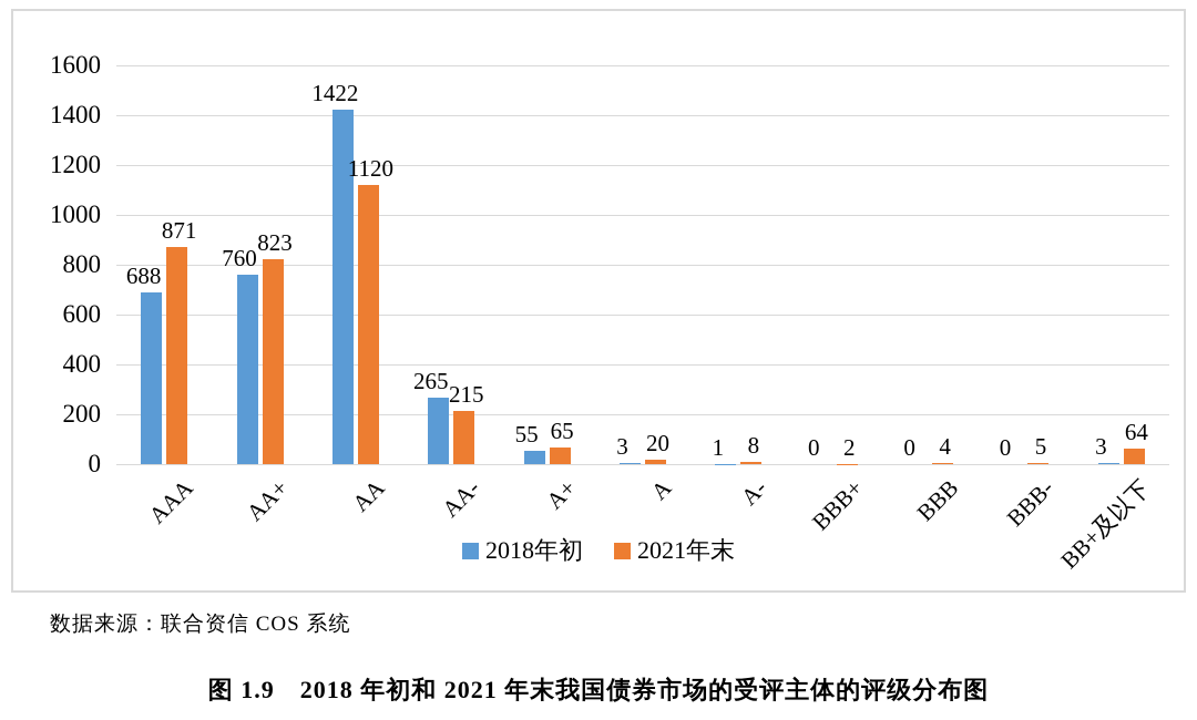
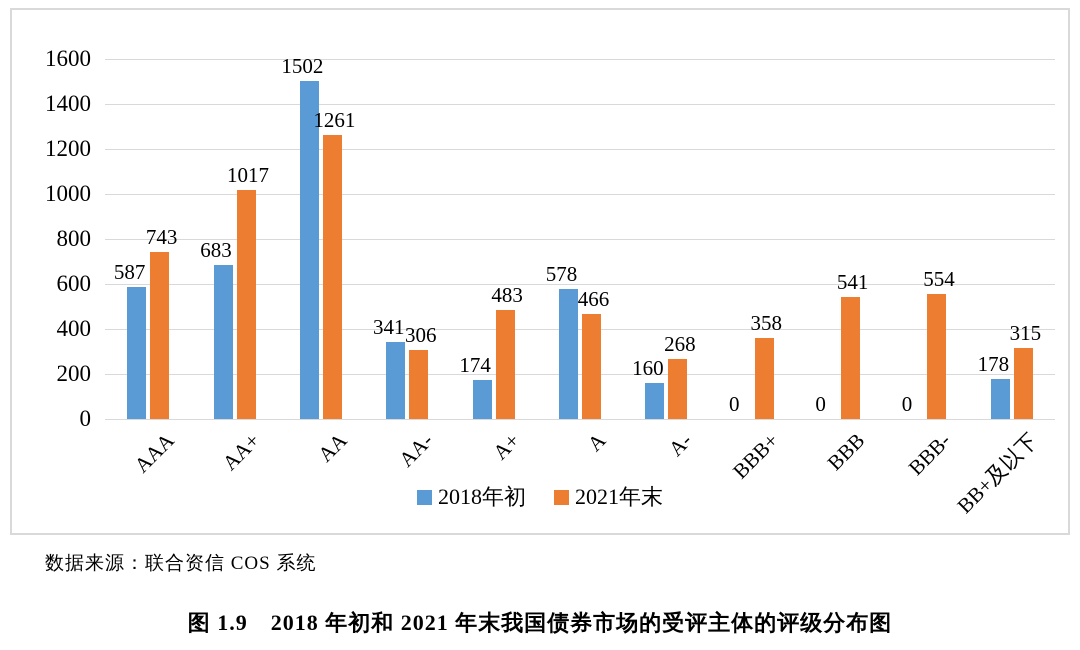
2018年初/AAA: 688 -> 587
2021年末/AAA: 871 -> 743
2018年初/AA+: 760 -> 683
2021年末/AA+: 823 -> 1017
2018年初/AA: 1422 -> 1502
2021年末/AA: 1120 -> 1261
2018年初/AA-: 265 -> 341
2021年末/AA-: 215 -> 306
2018年初/A+: 55 -> 174
2021年末/A+: 65 -> 483
2018年初/A: 3 -> 578
2021年末/A: 20 -> 466
2018年初/A-: 1 -> 160
2021年末/A-: 8 -> 268
2021年末/BBB+: 2 -> 358
2021年末/BBB: 4 -> 541
2021年末/BBB-: 5 -> 554
2018年初/BB+及以下: 3 -> 178
2021年末/BB+及以下: 64 -> 315
